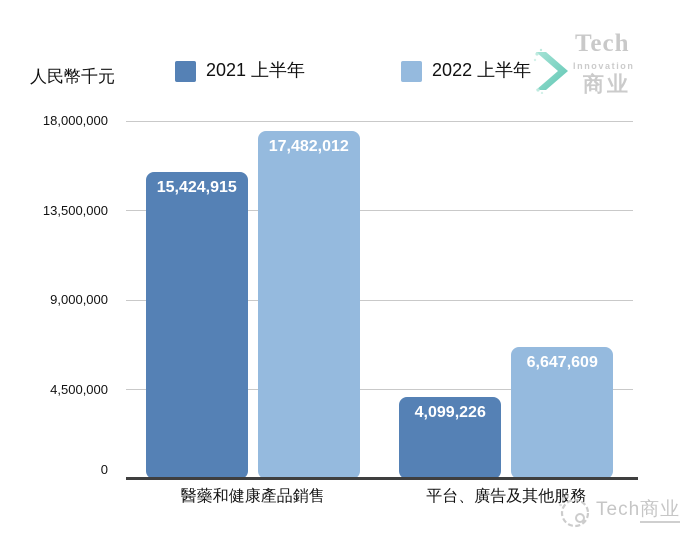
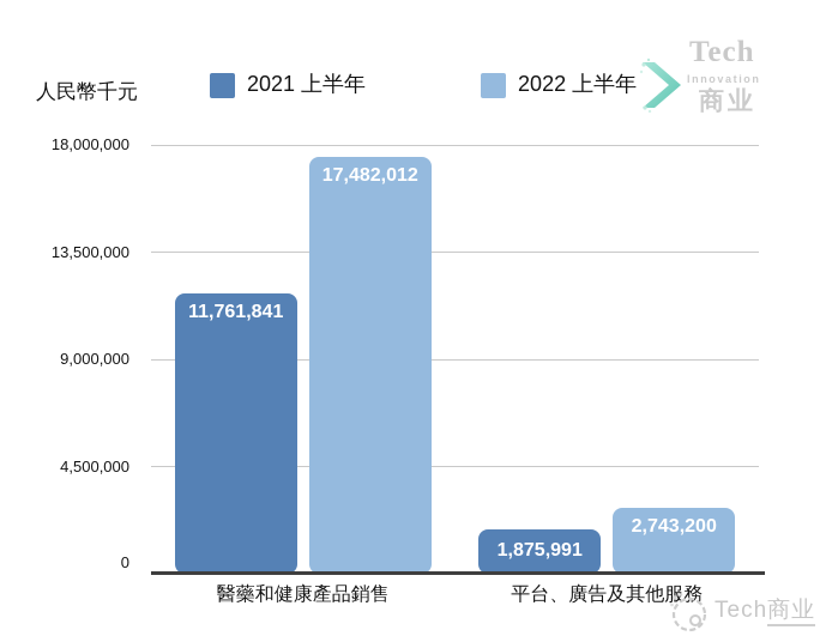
2021 上半年/醫藥和健康產品銷售: 15,424,915 -> 11,761,841
2021 上半年/平台、廣告及其他服務: 4,099,226 -> 1,875,991
2022 上半年/平台、廣告及其他服務: 6,647,609 -> 2,743,200
